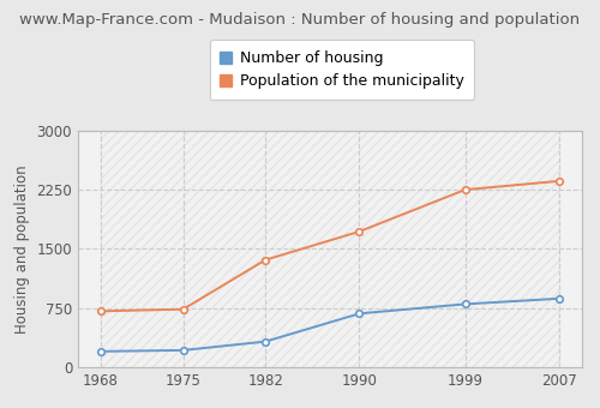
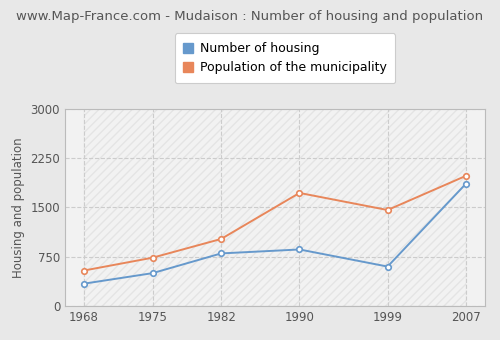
Number of housing/1968: 200 -> 340
Population of the municipality/1968: 710 -> 540
Number of housing/1975: 220 -> 500
Number of housing/1982: 320 -> 800
Population of the municipality/1982: 1360 -> 1020
Number of housing/1990: 680 -> 860
Number of housing/1999: 800 -> 600
Population of the municipality/1999: 2250 -> 1460
Number of housing/2007: 870 -> 1860
Population of the municipality/2007: 2360 -> 1980
